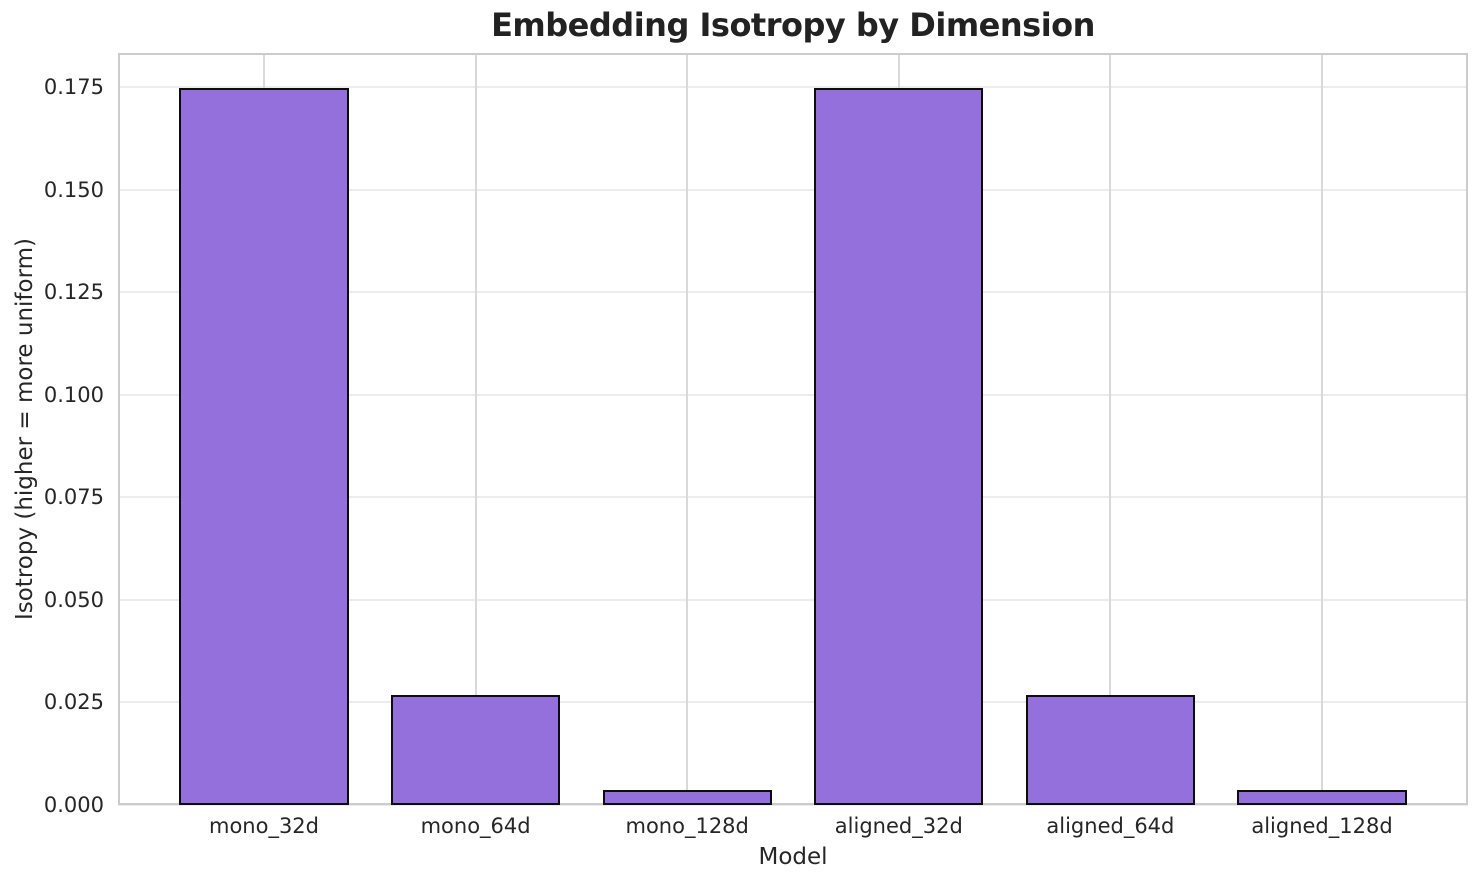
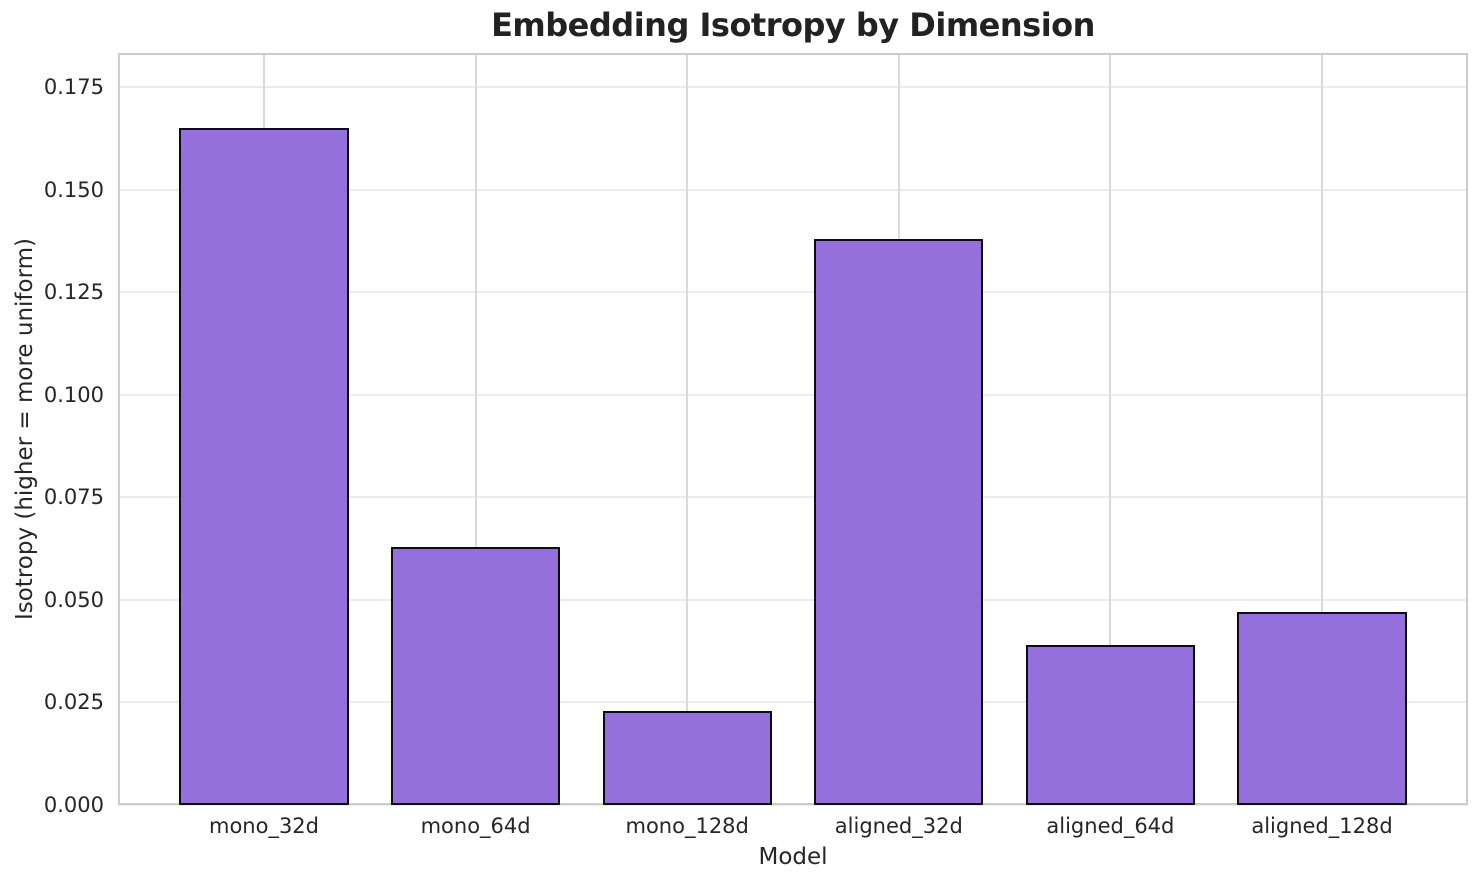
mono_32d: 0.175 -> 0.165
mono_64d: 0.027 -> 0.063
mono_128d: 0.004 -> 0.023
aligned_32d: 0.175 -> 0.138
aligned_64d: 0.027 -> 0.039
aligned_128d: 0.004 -> 0.047
